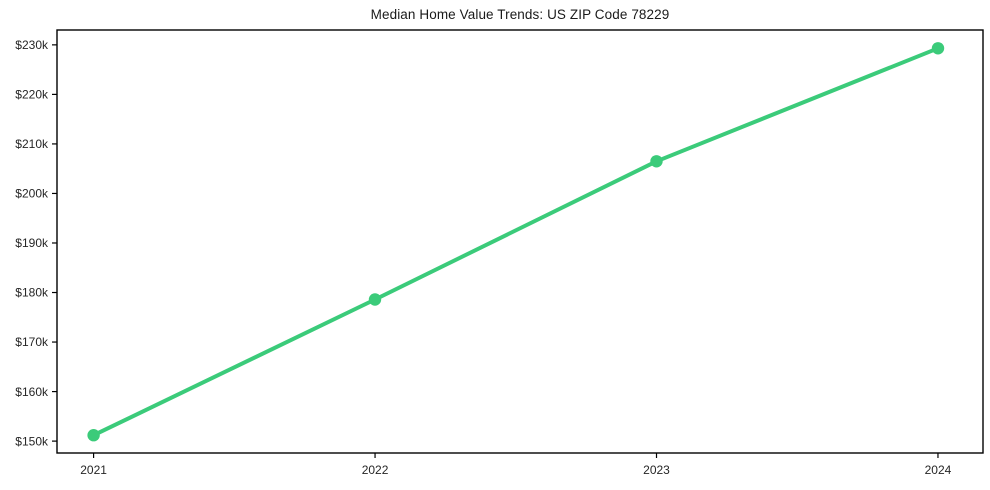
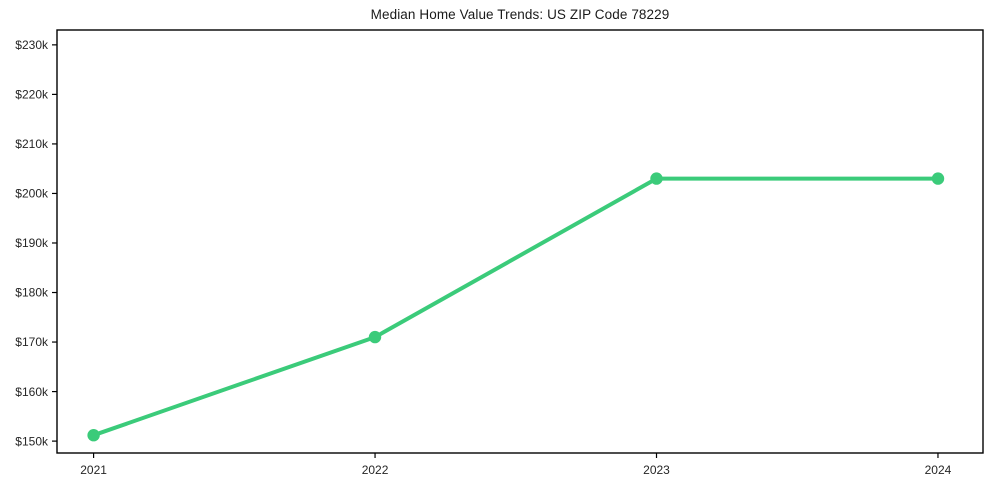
2022: $179k -> $171k
2023: $206k -> $203k
2024: $229k -> $203k
